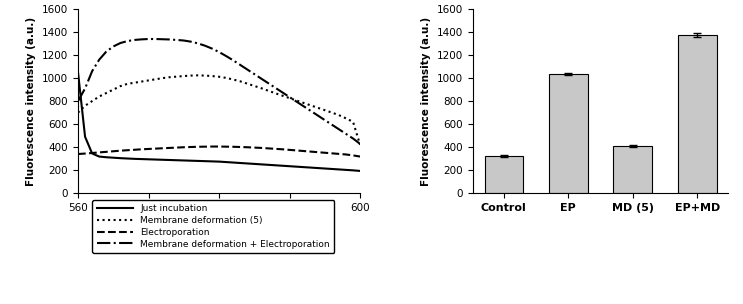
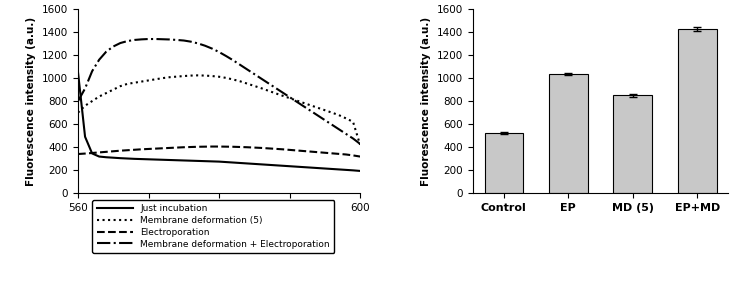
Control: 320 -> 520
MD (5): 410 -> 850
EP+MD: 1380 -> 1430
